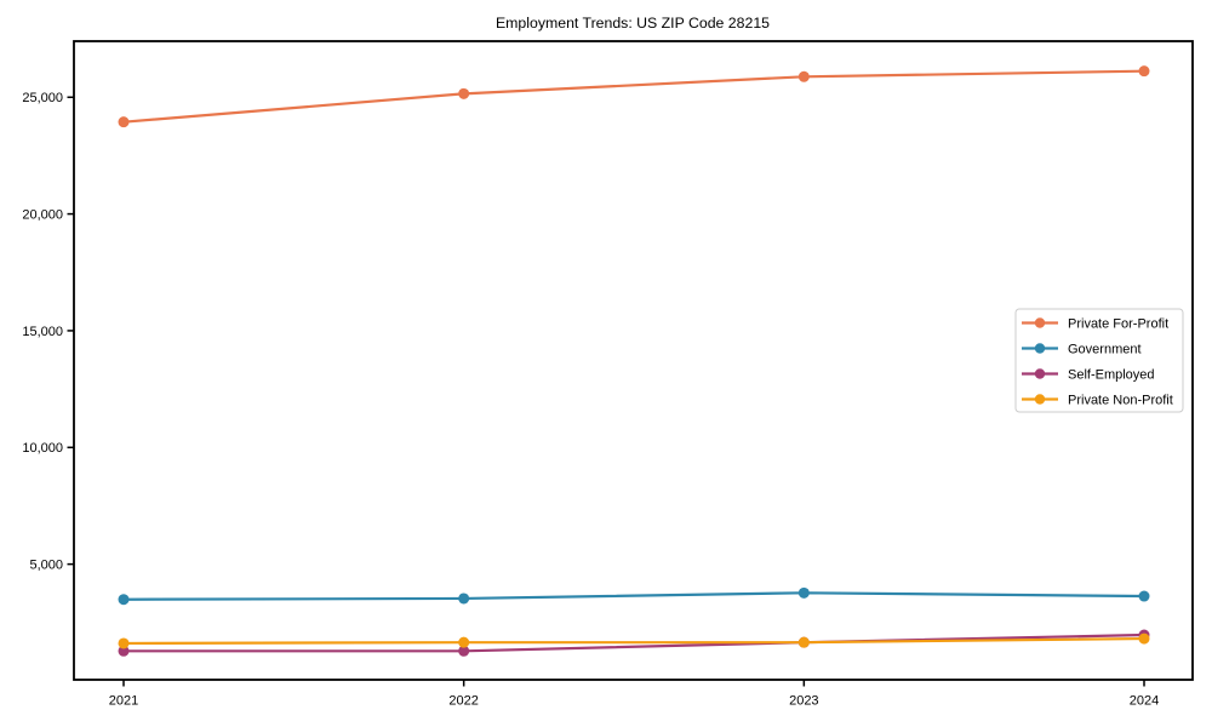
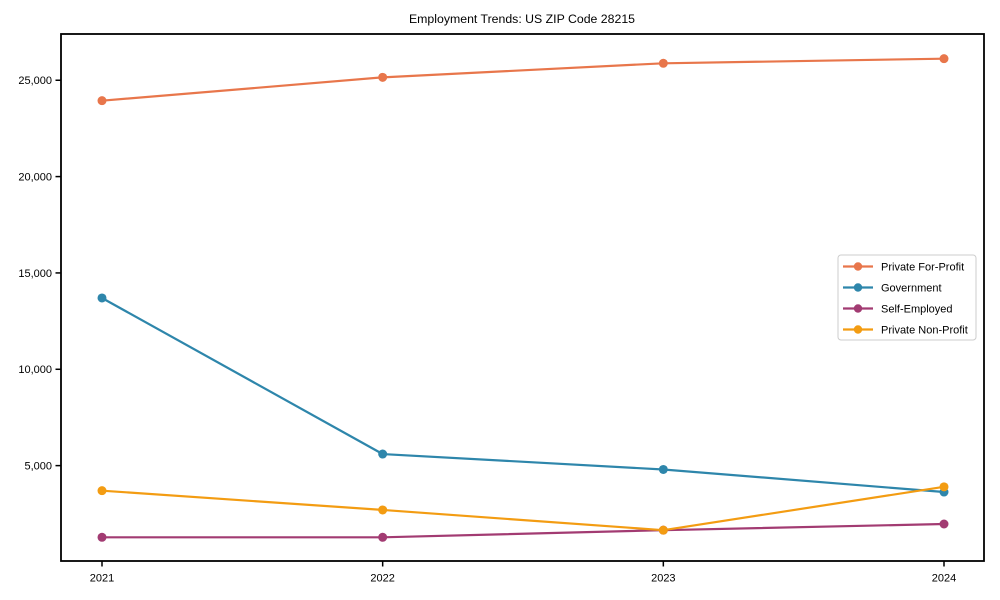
Government/2021: 3500 -> 13700
Private Non-Profit/2021: 1600 -> 3700
Government/2022: 3500 -> 5600
Private Non-Profit/2022: 1600 -> 2700
Government/2023: 3800 -> 4800
Private Non-Profit/2024: 1800 -> 3900
